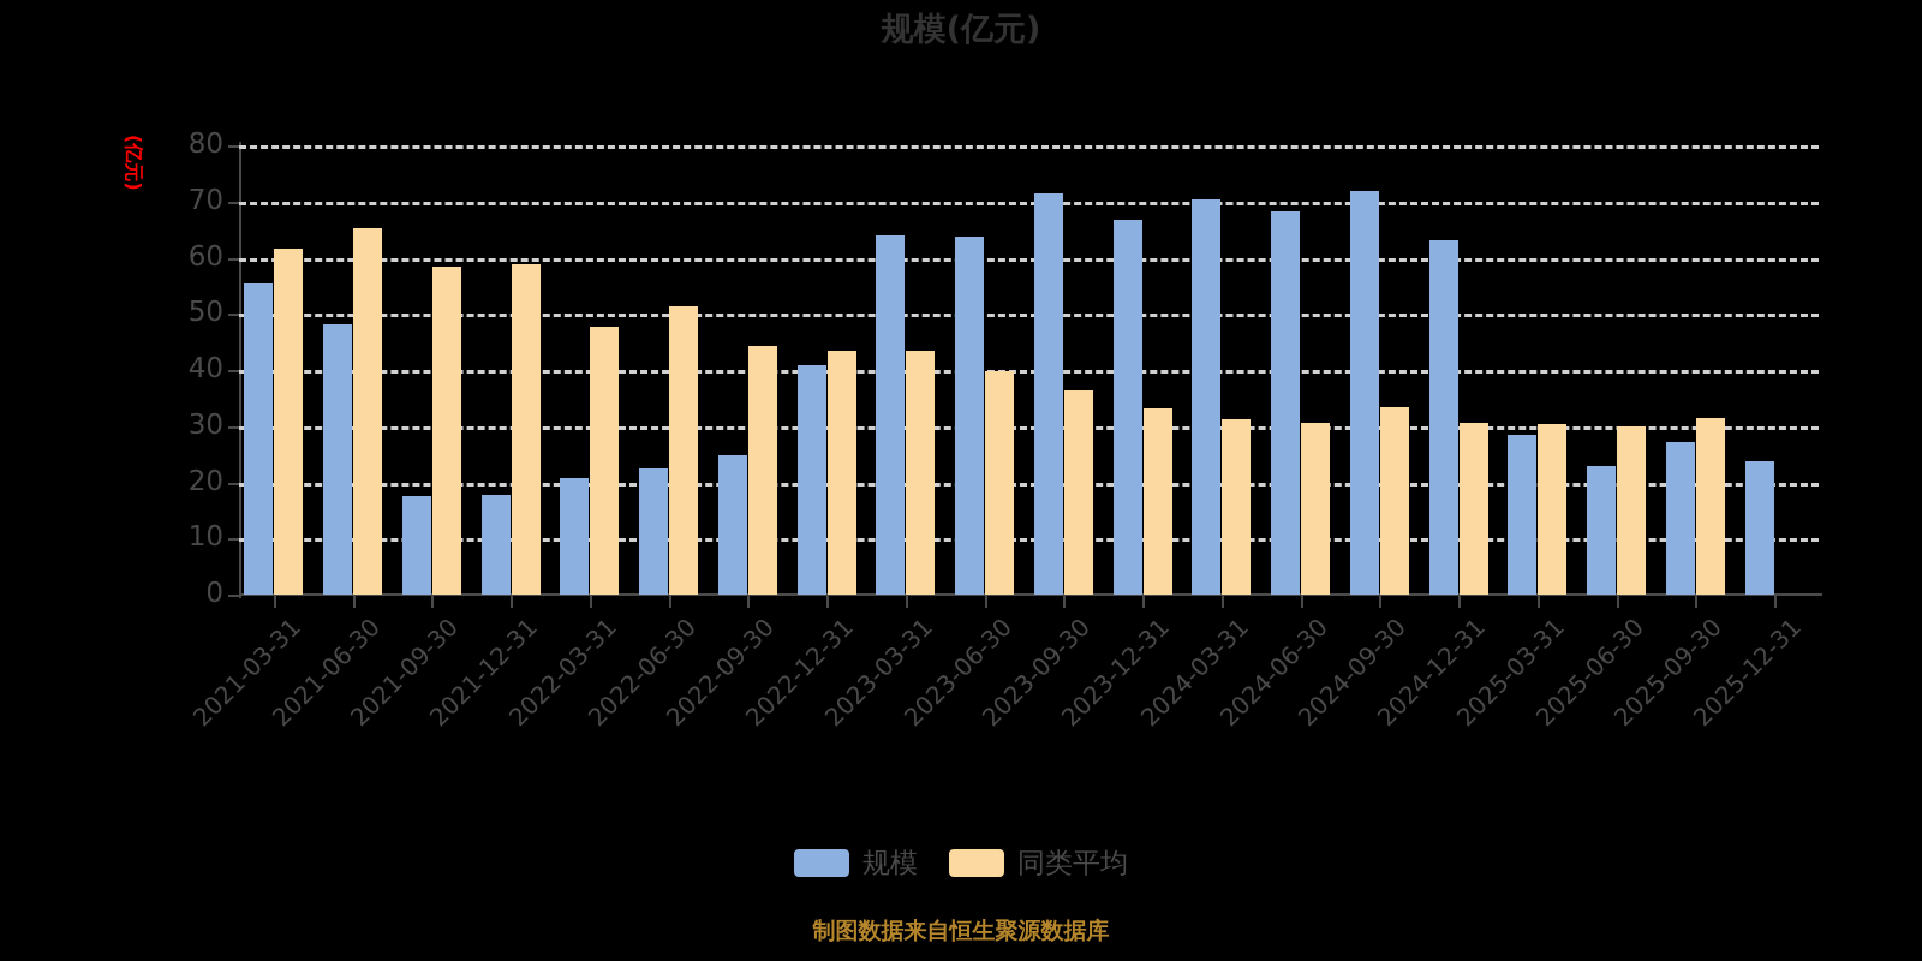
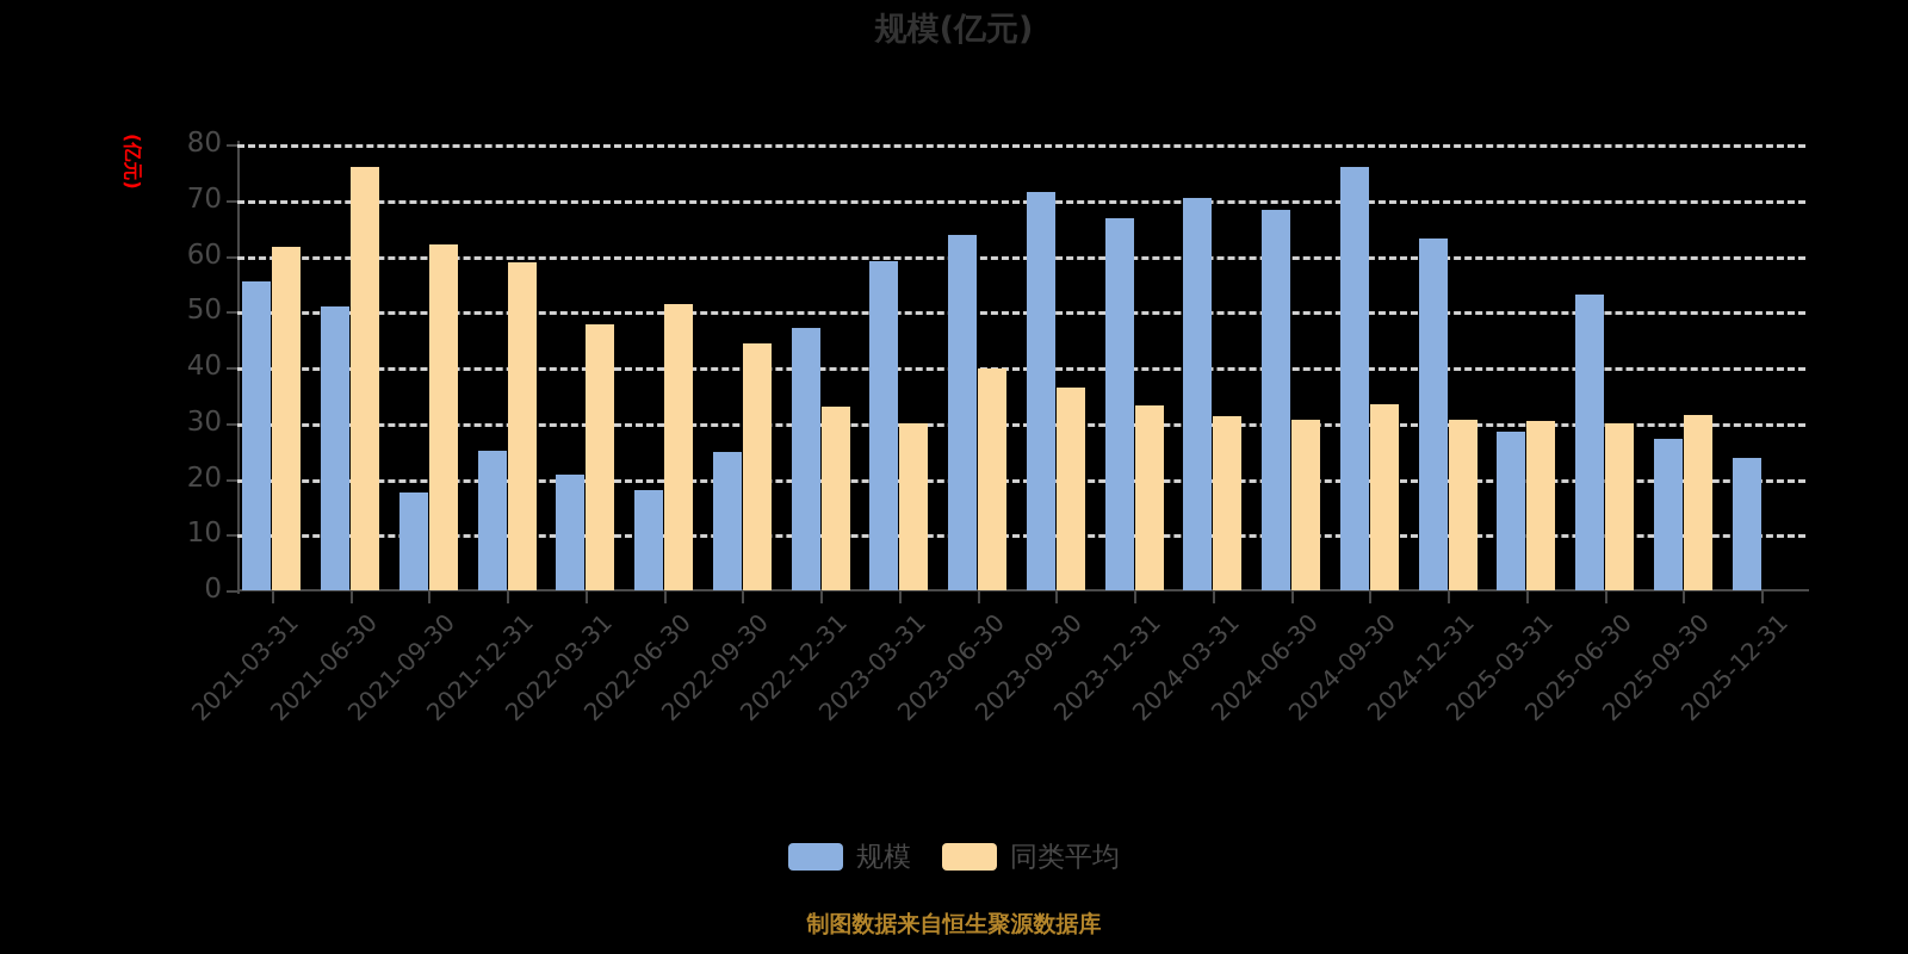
规模/2021-06-30: 48 -> 51
同类平均/2021-06-30: 65 -> 76
同类平均/2021-09-30: 58 -> 62
规模/2021-12-31: 18 -> 25
规模/2022-06-30: 22 -> 18
规模/2022-12-31: 41 -> 47
同类平均/2022-12-31: 44 -> 33
规模/2023-03-31: 64 -> 59
同类平均/2023-03-31: 43 -> 30
规模/2024-09-30: 72 -> 76
规模/2025-06-30: 23 -> 53
